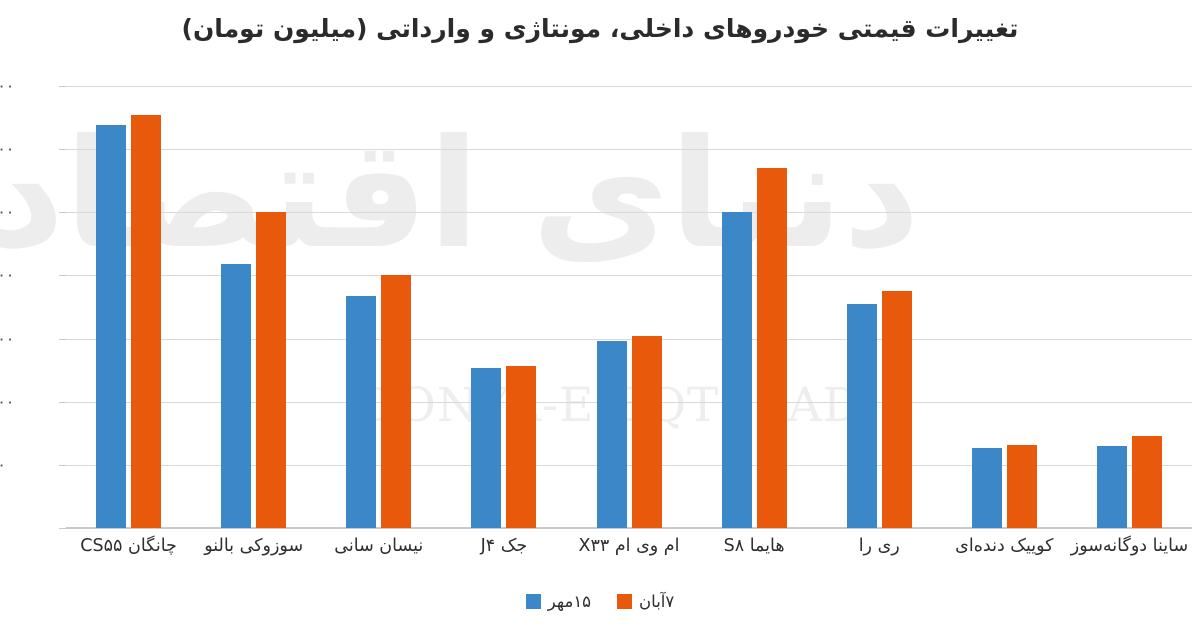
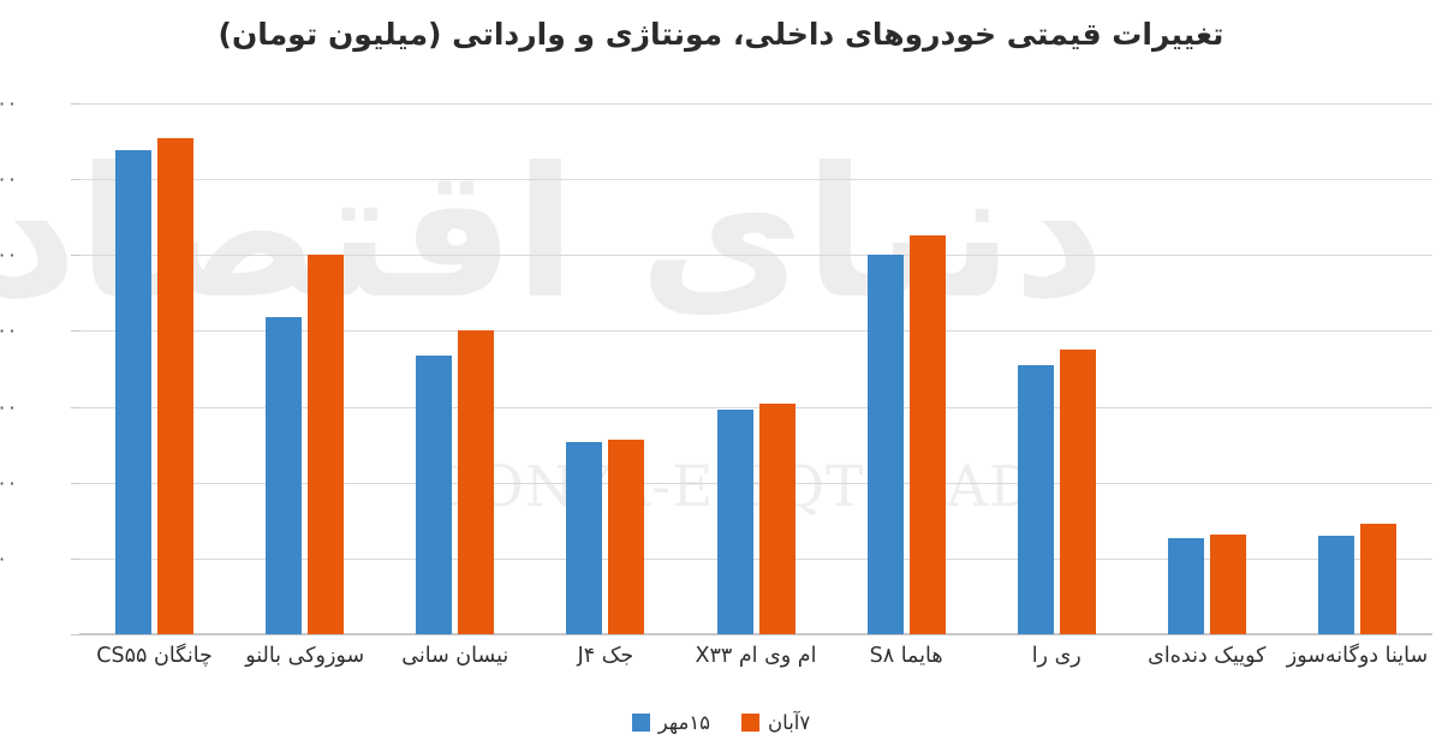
۷آبان/هایما S۸: 2850 -> 2630
